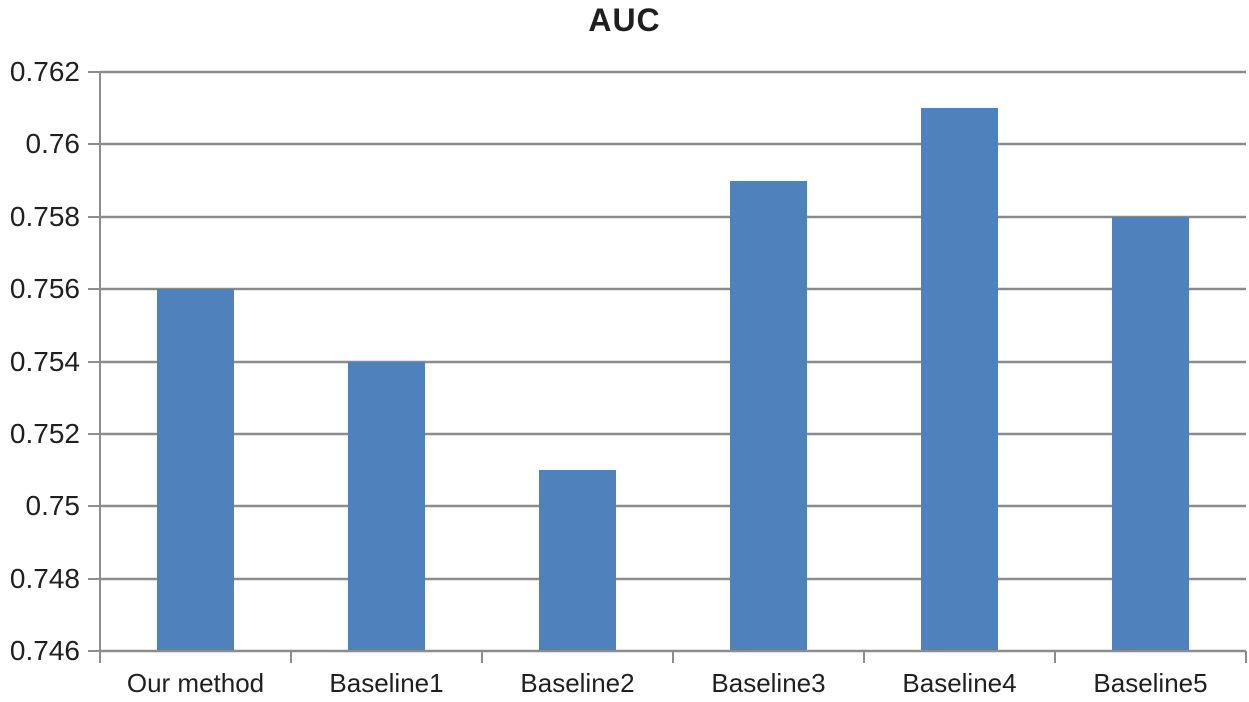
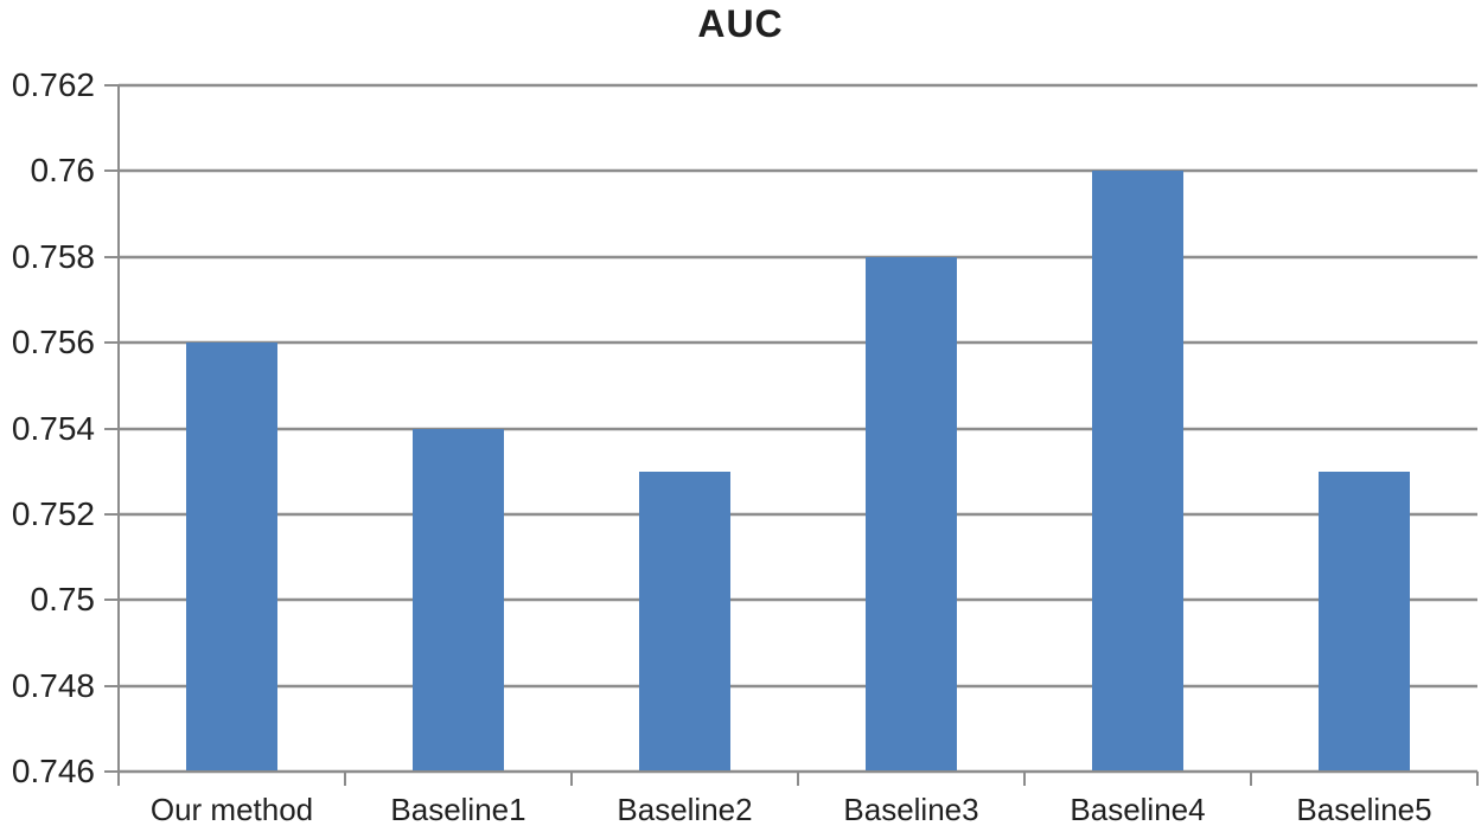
Baseline2: 0.751 -> 0.753
Baseline3: 0.759 -> 0.758
Baseline4: 0.761 -> 0.760
Baseline5: 0.758 -> 0.753
